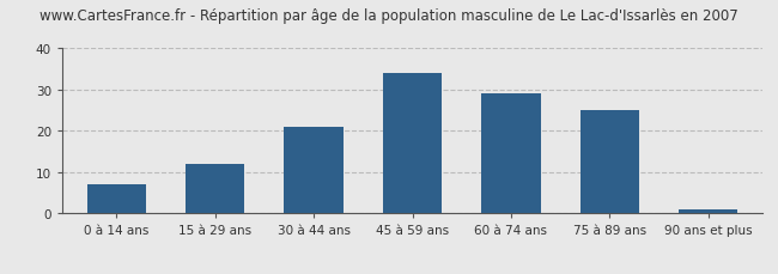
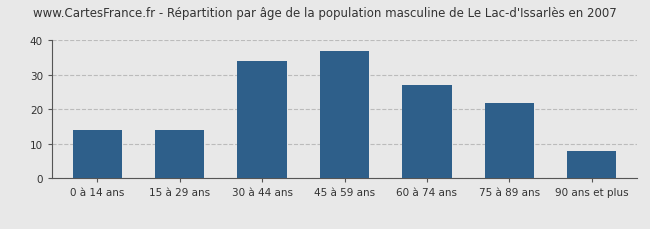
0 à 14 ans: 7 -> 14
15 à 29 ans: 12 -> 14
30 à 44 ans: 21 -> 34
45 à 59 ans: 34 -> 37
60 à 74 ans: 29 -> 27
75 à 89 ans: 25 -> 22
90 ans et plus: 1 -> 8
